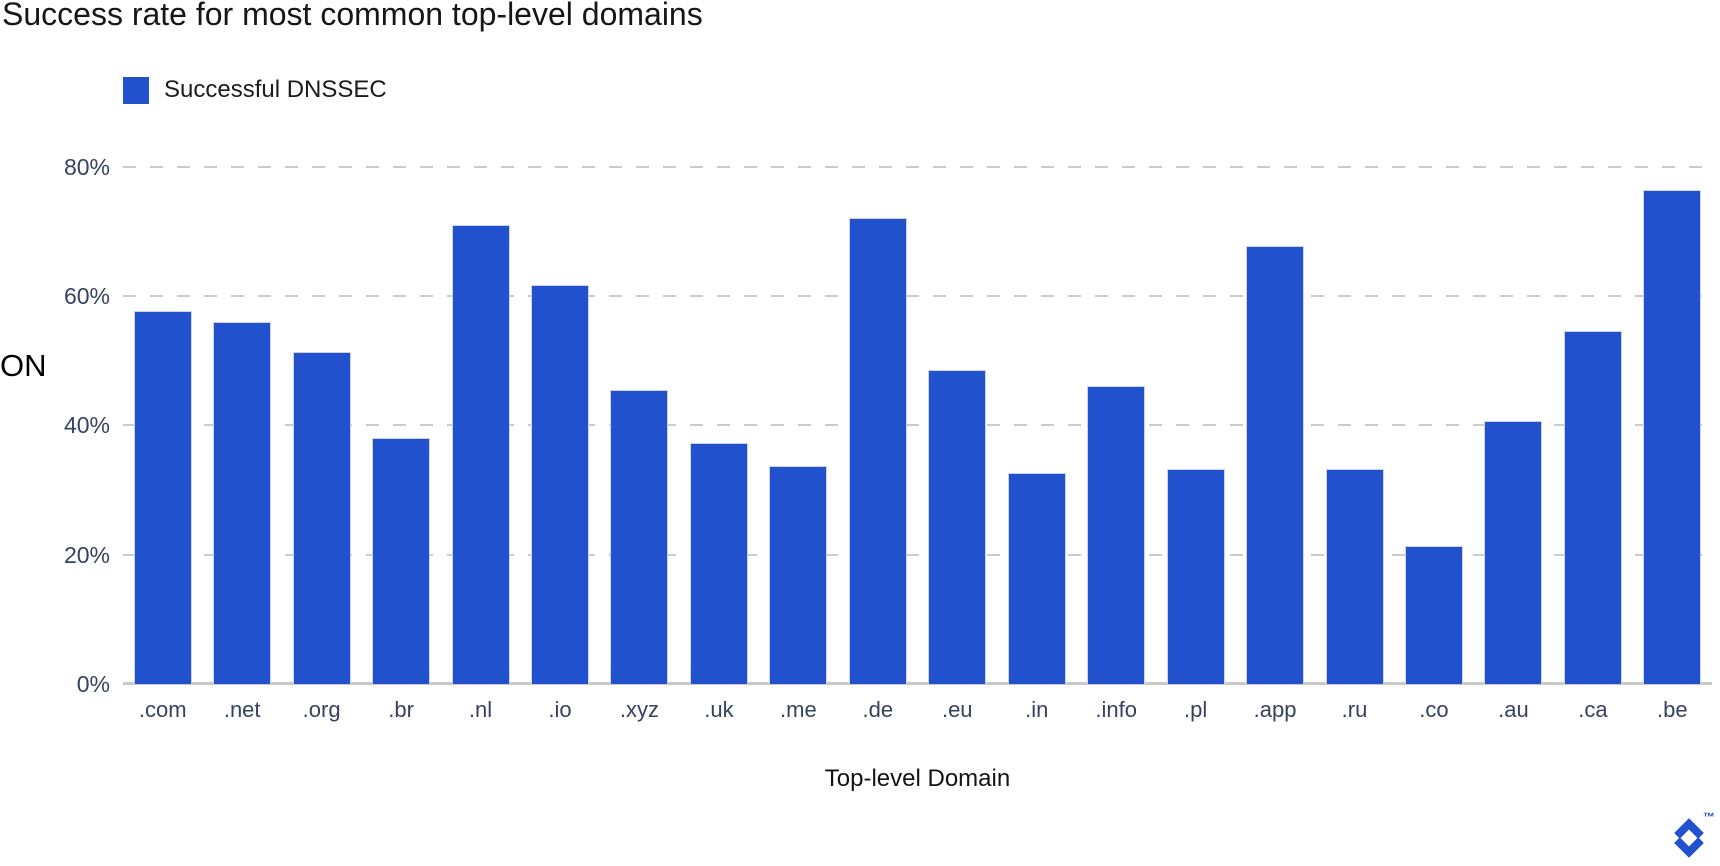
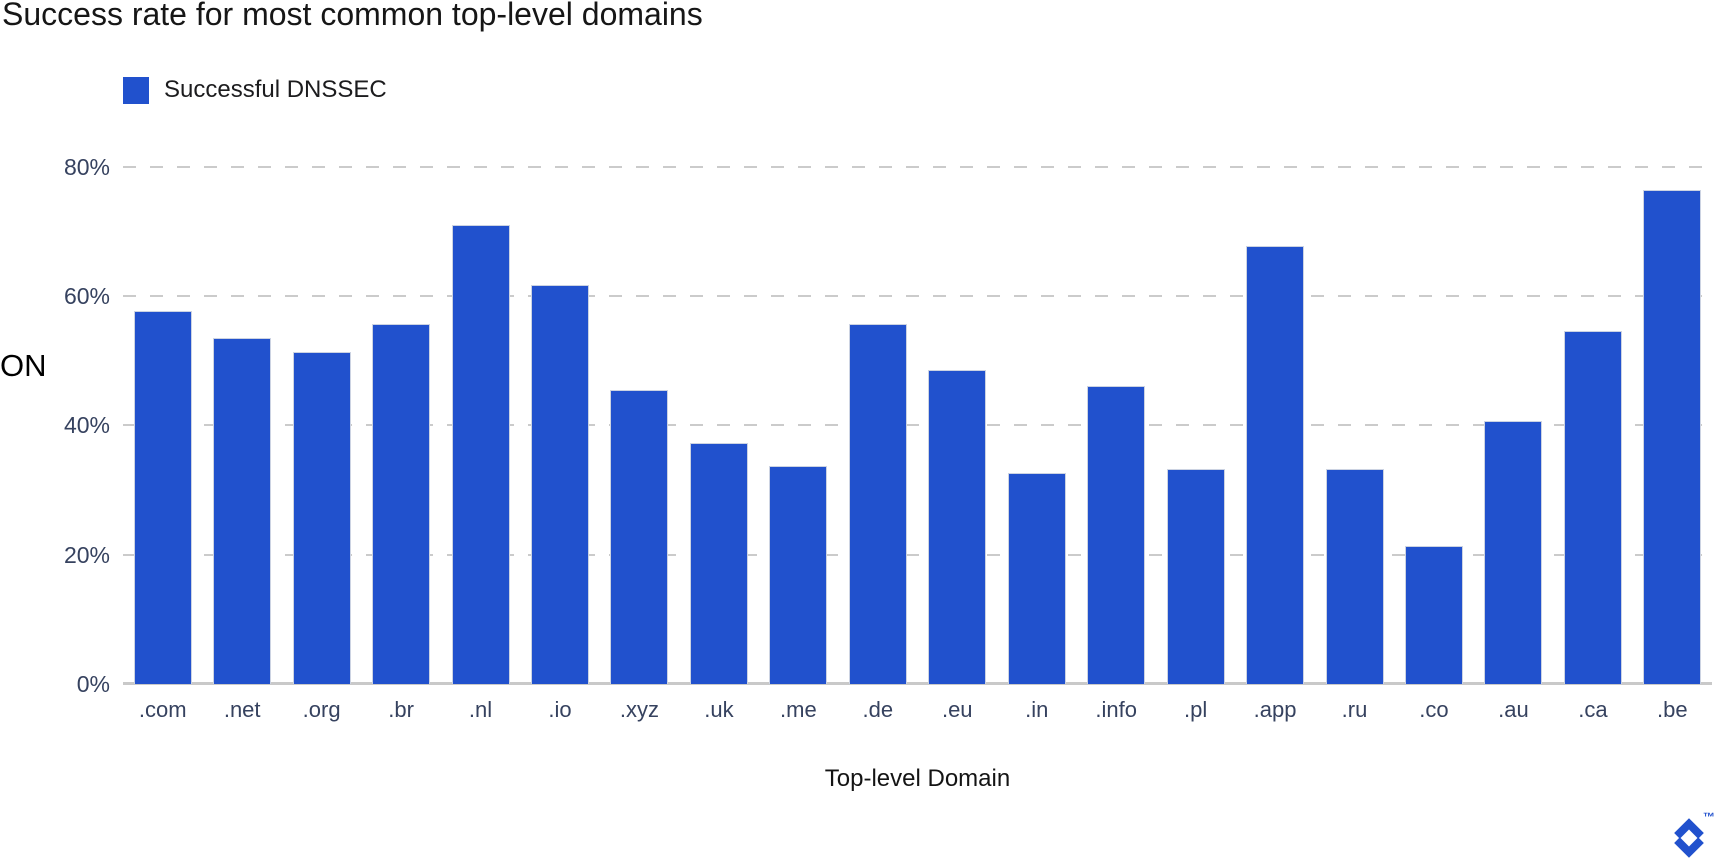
.net: 56% -> 54%
.br: 38% -> 56%
.de: 72% -> 56%
